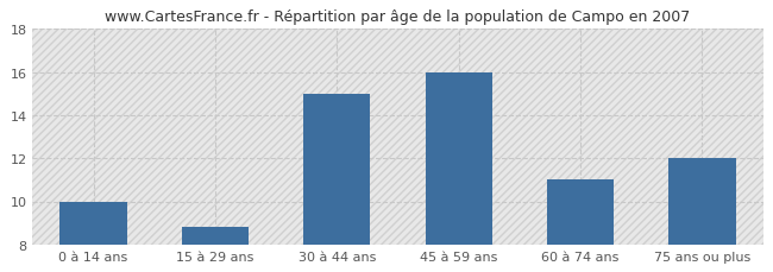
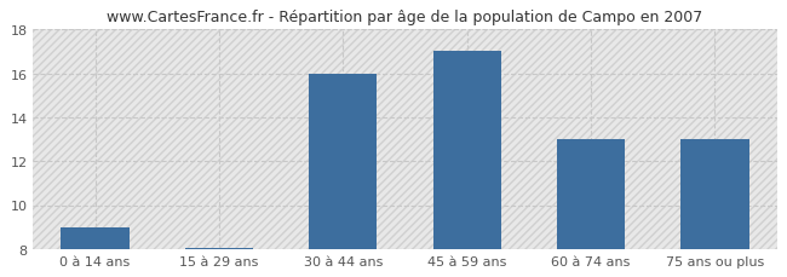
0 à 14 ans: 10.0 -> 9.0
15 à 29 ans: 8.8 -> 8.1
30 à 44 ans: 15.0 -> 16.0
45 à 59 ans: 16.0 -> 17.0
60 à 74 ans: 11.0 -> 13.0
75 ans ou plus: 12.0 -> 13.0
